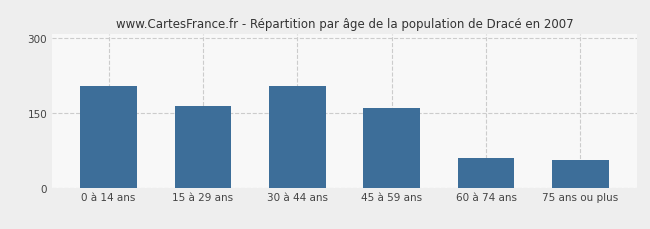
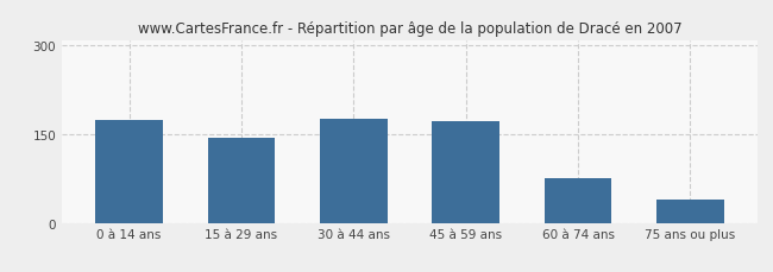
0 à 14 ans: 205 -> 175
15 à 29 ans: 165 -> 145
30 à 44 ans: 205 -> 177
45 à 59 ans: 160 -> 172
60 à 74 ans: 60 -> 75
75 ans ou plus: 55 -> 40
